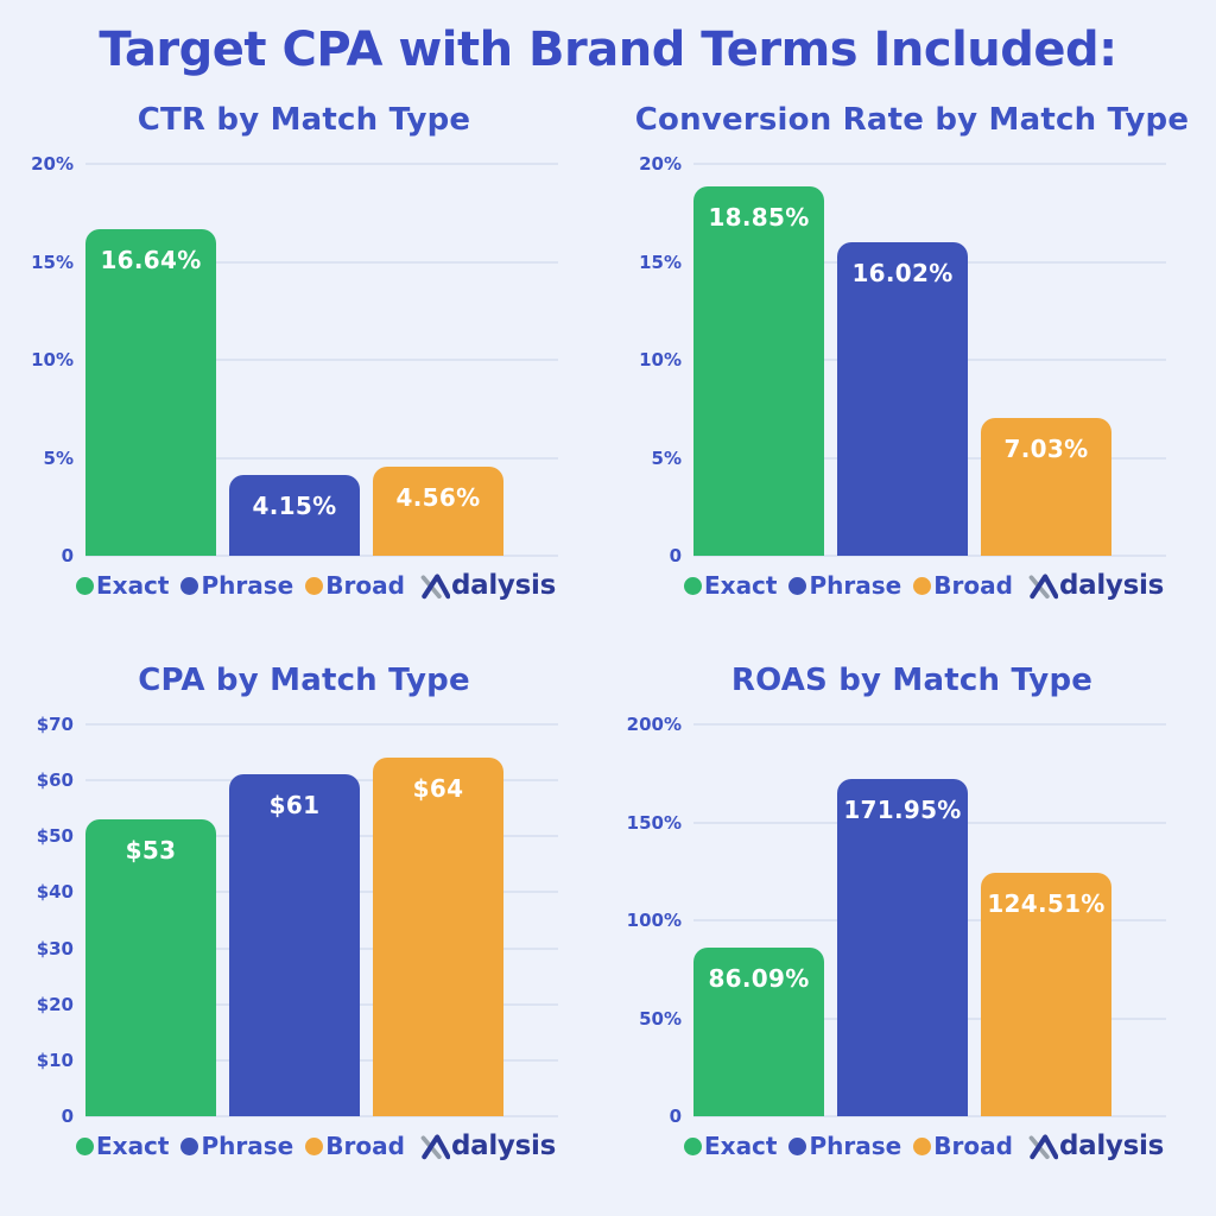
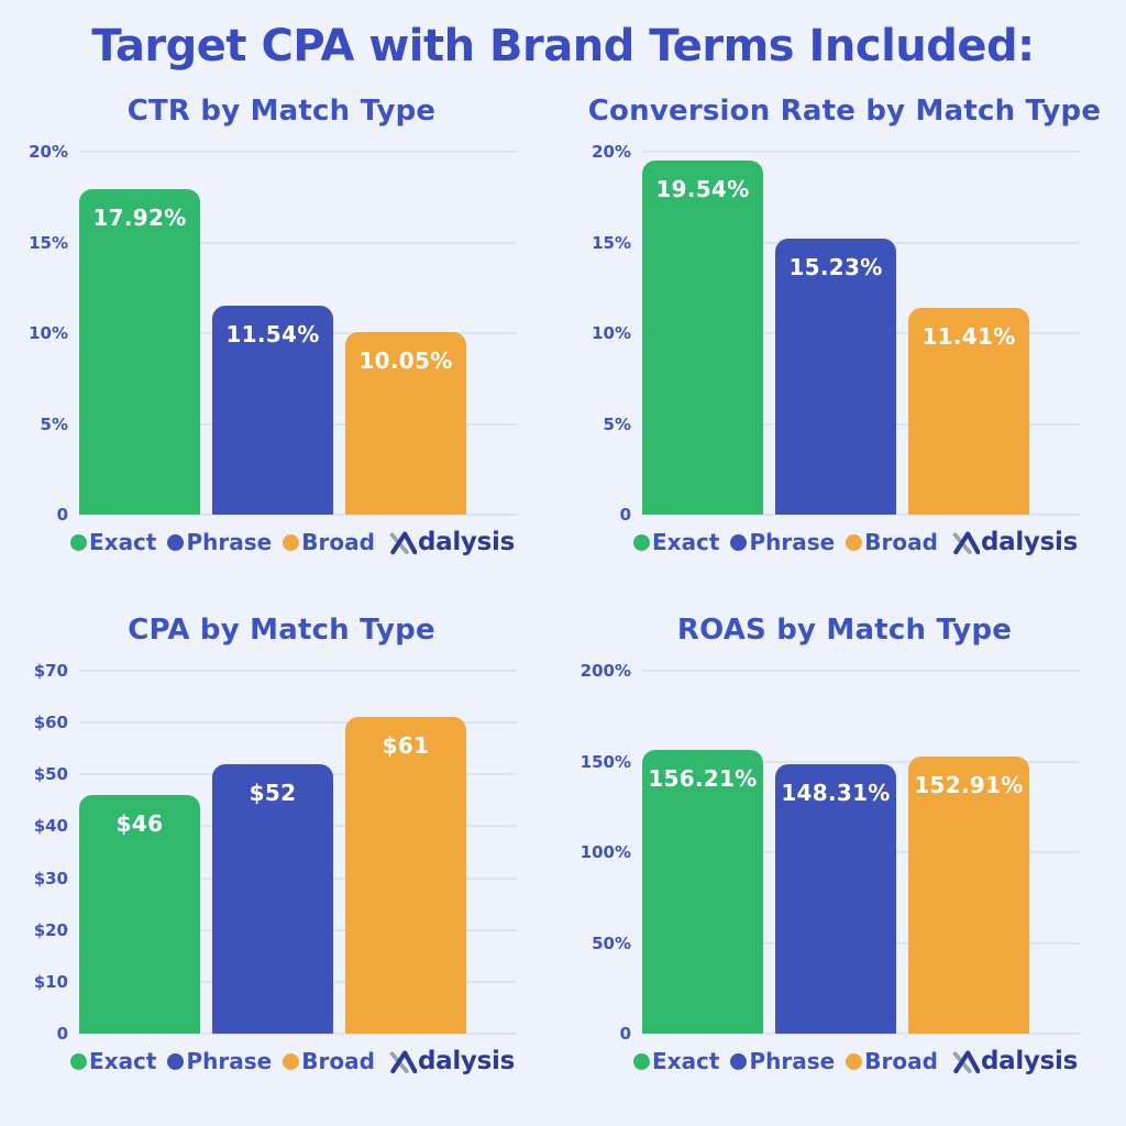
CTR by Match Type/Exact: 16.64% -> 17.92%
CTR by Match Type/Phrase: 4.15% -> 11.54%
CTR by Match Type/Broad: 4.56% -> 10.05%
Conversion Rate by Match Type/Exact: 18.85% -> 19.54%
Conversion Rate by Match Type/Phrase: 16.02% -> 15.23%
Conversion Rate by Match Type/Broad: 7.03% -> 11.41%
CPA by Match Type/Exact: $53 -> $46
CPA by Match Type/Phrase: $61 -> $52
CPA by Match Type/Broad: $64 -> $61
ROAS by Match Type/Exact: 86.09% -> 156.21%
ROAS by Match Type/Phrase: 171.95% -> 148.31%
ROAS by Match Type/Broad: 124.51% -> 152.91%
